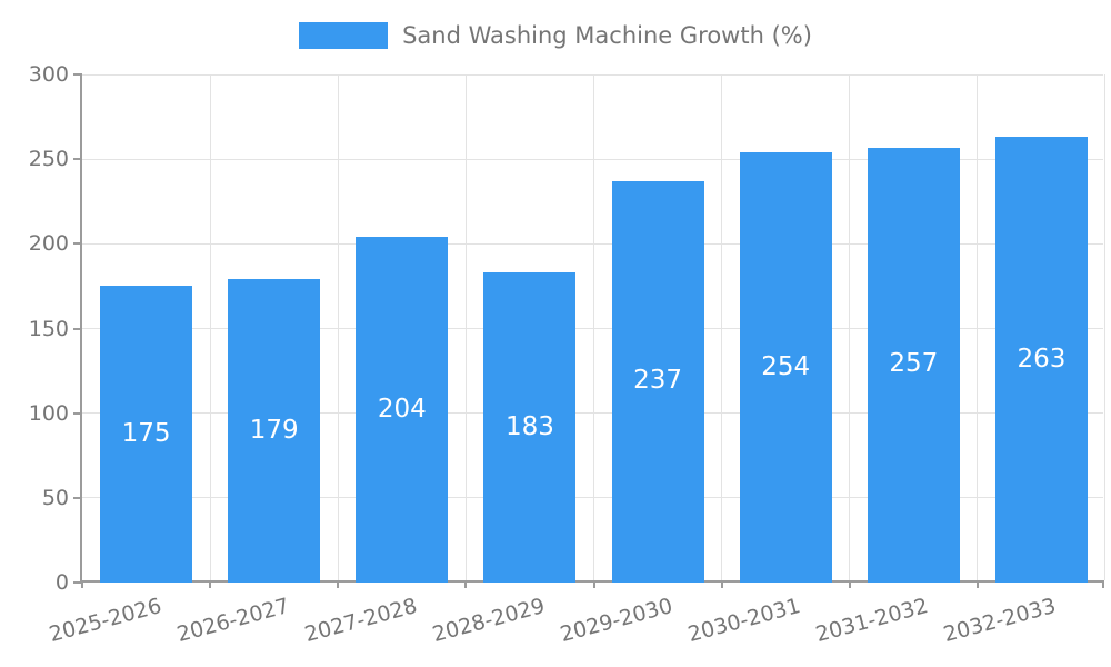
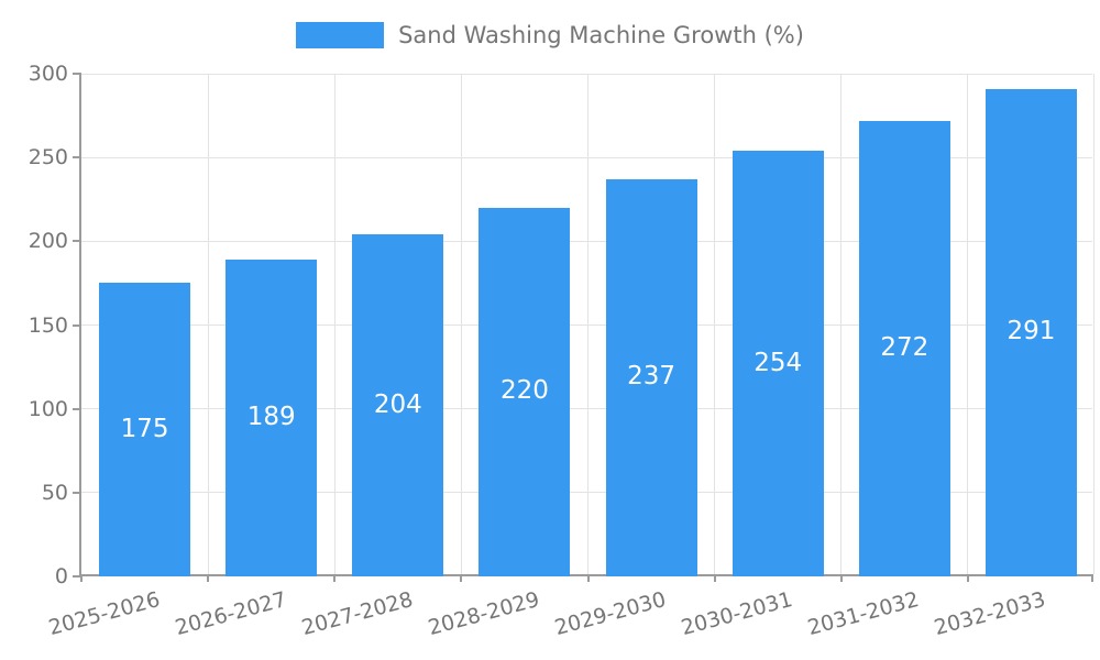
2026-2027: 179 -> 189
2028-2029: 183 -> 220
2031-2032: 257 -> 272
2032-2033: 263 -> 291
